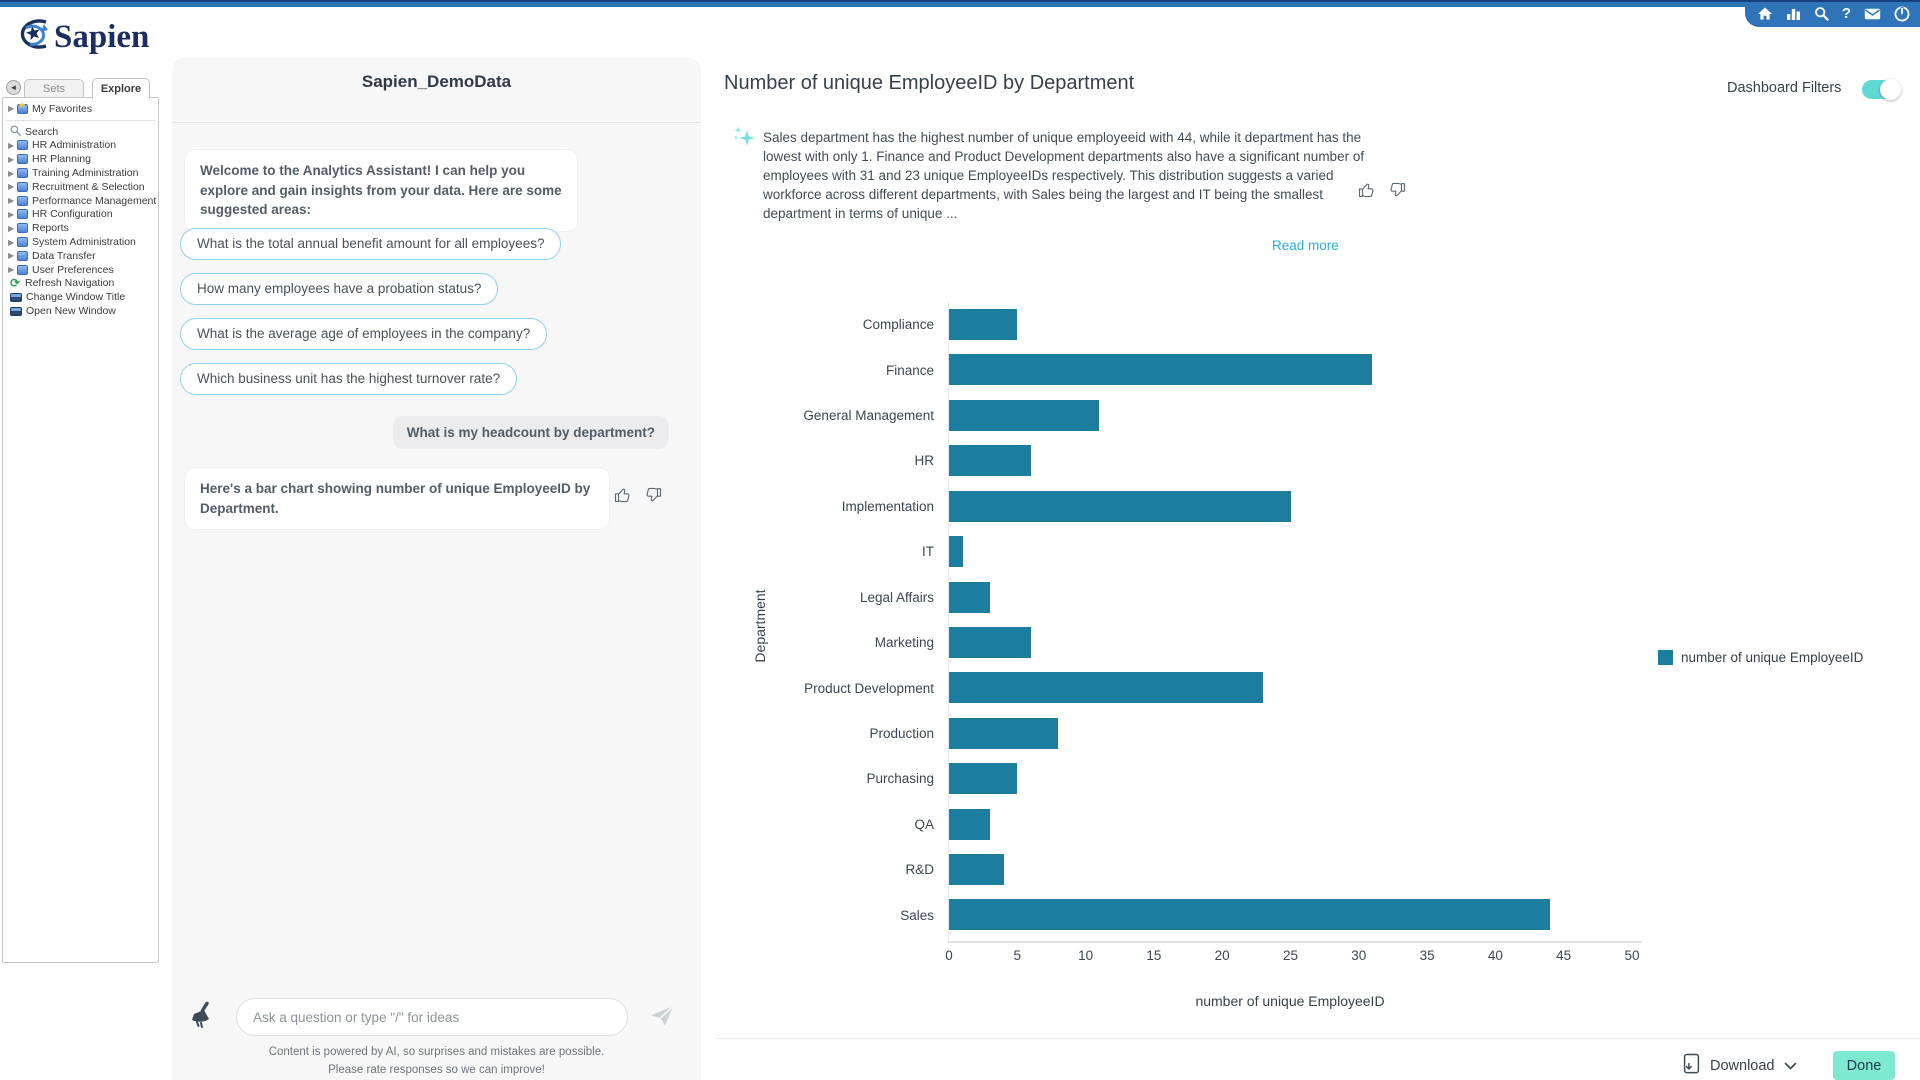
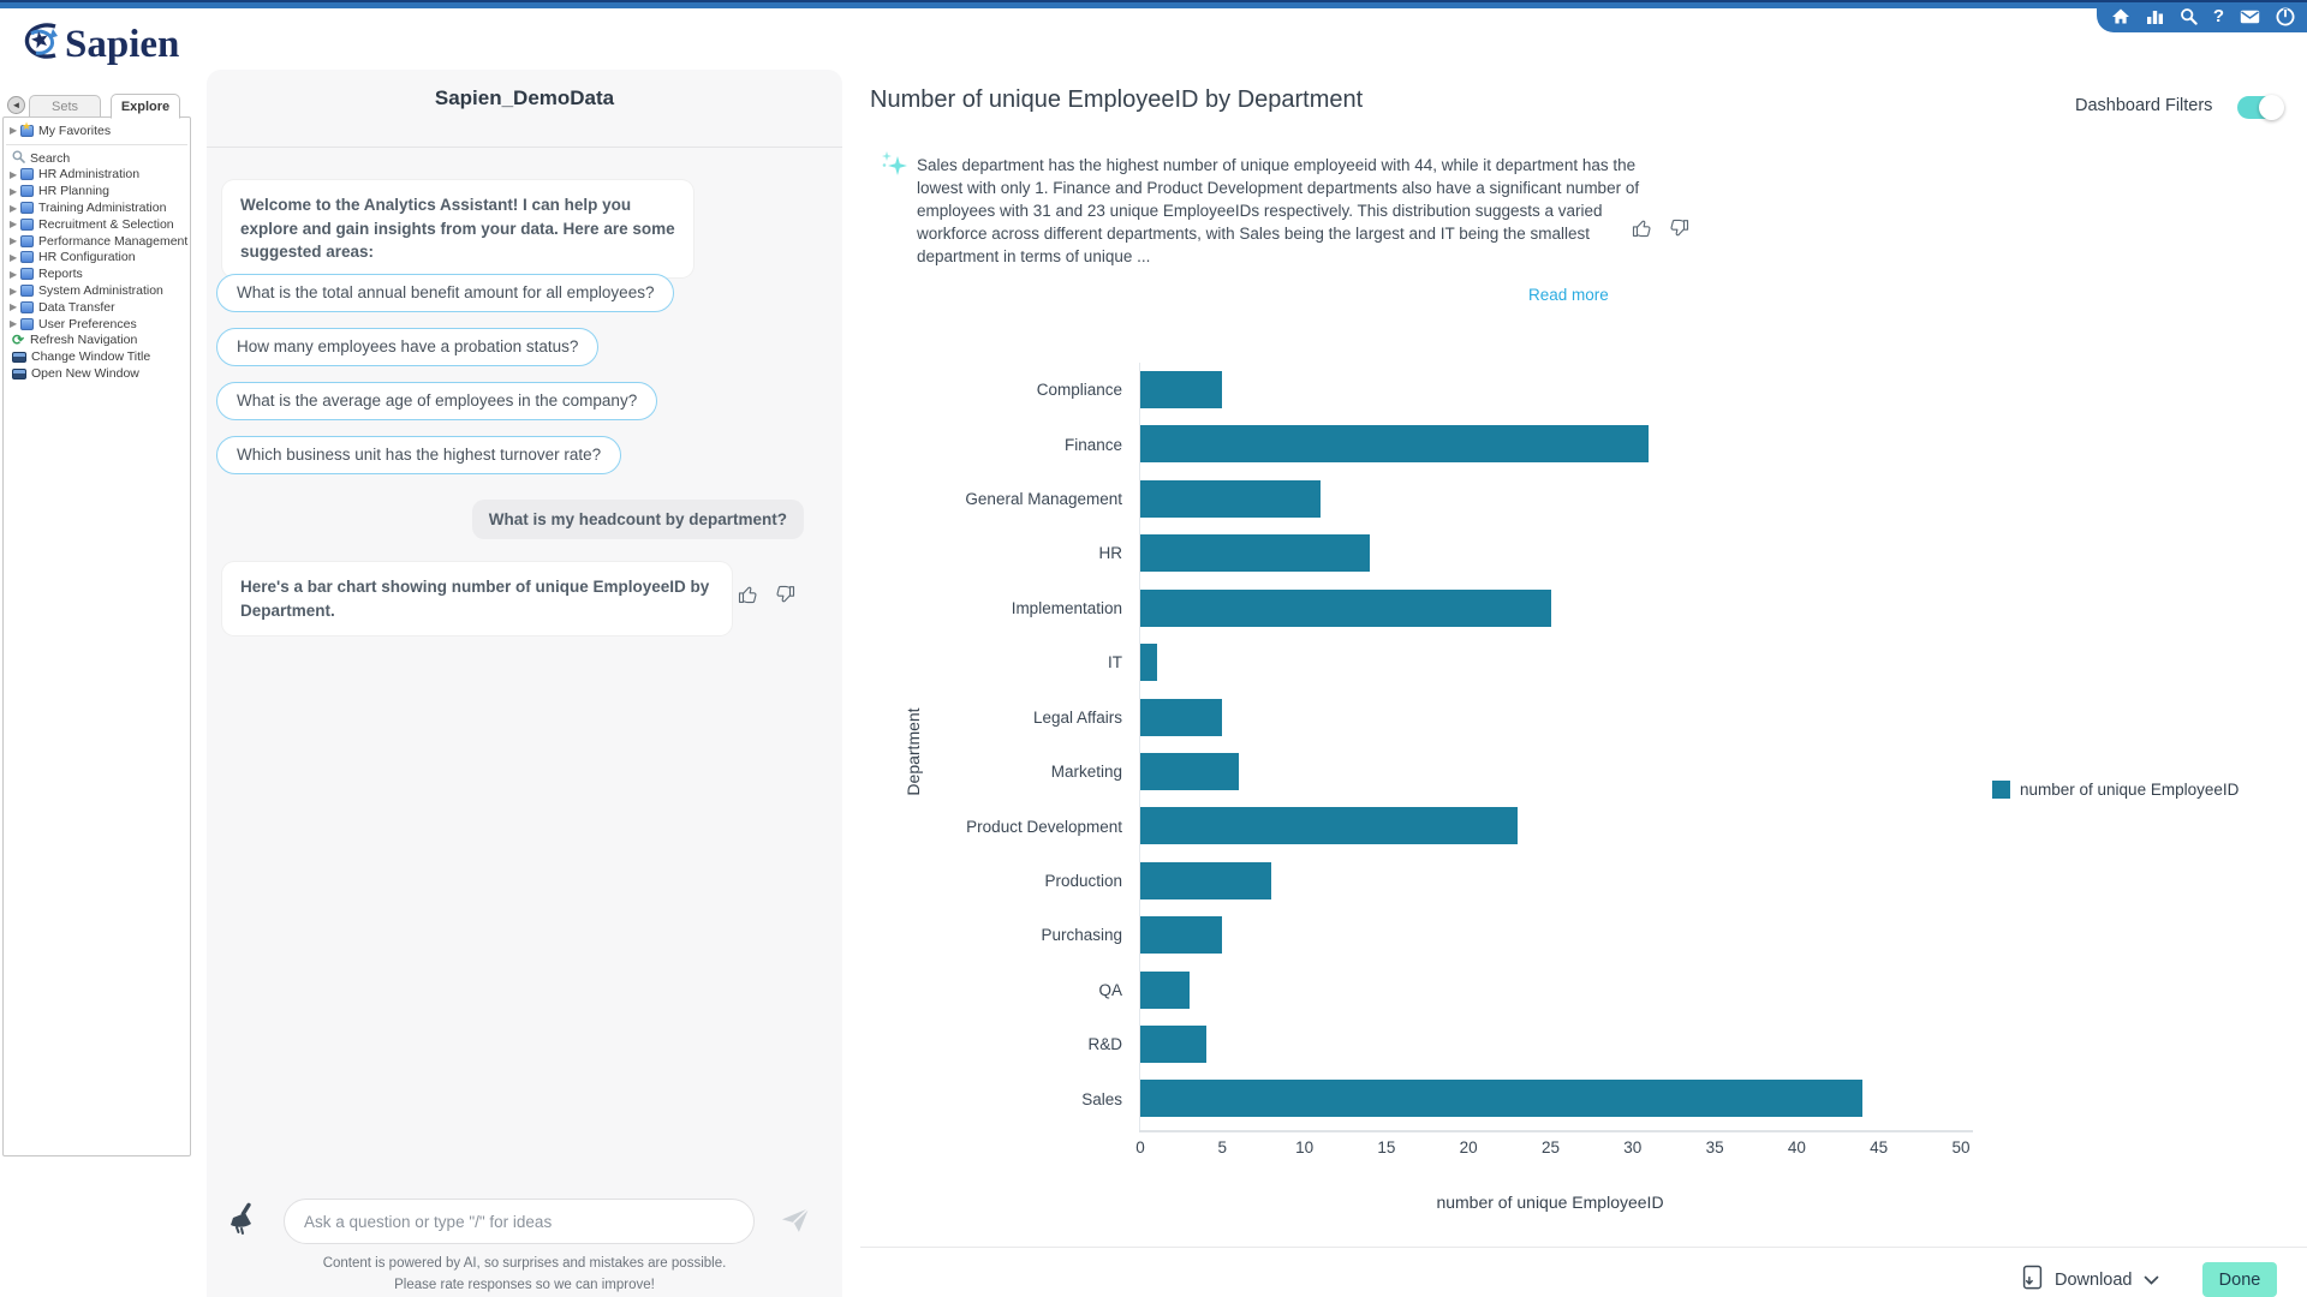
HR: 6 -> 14
Legal Affairs: 3 -> 5
